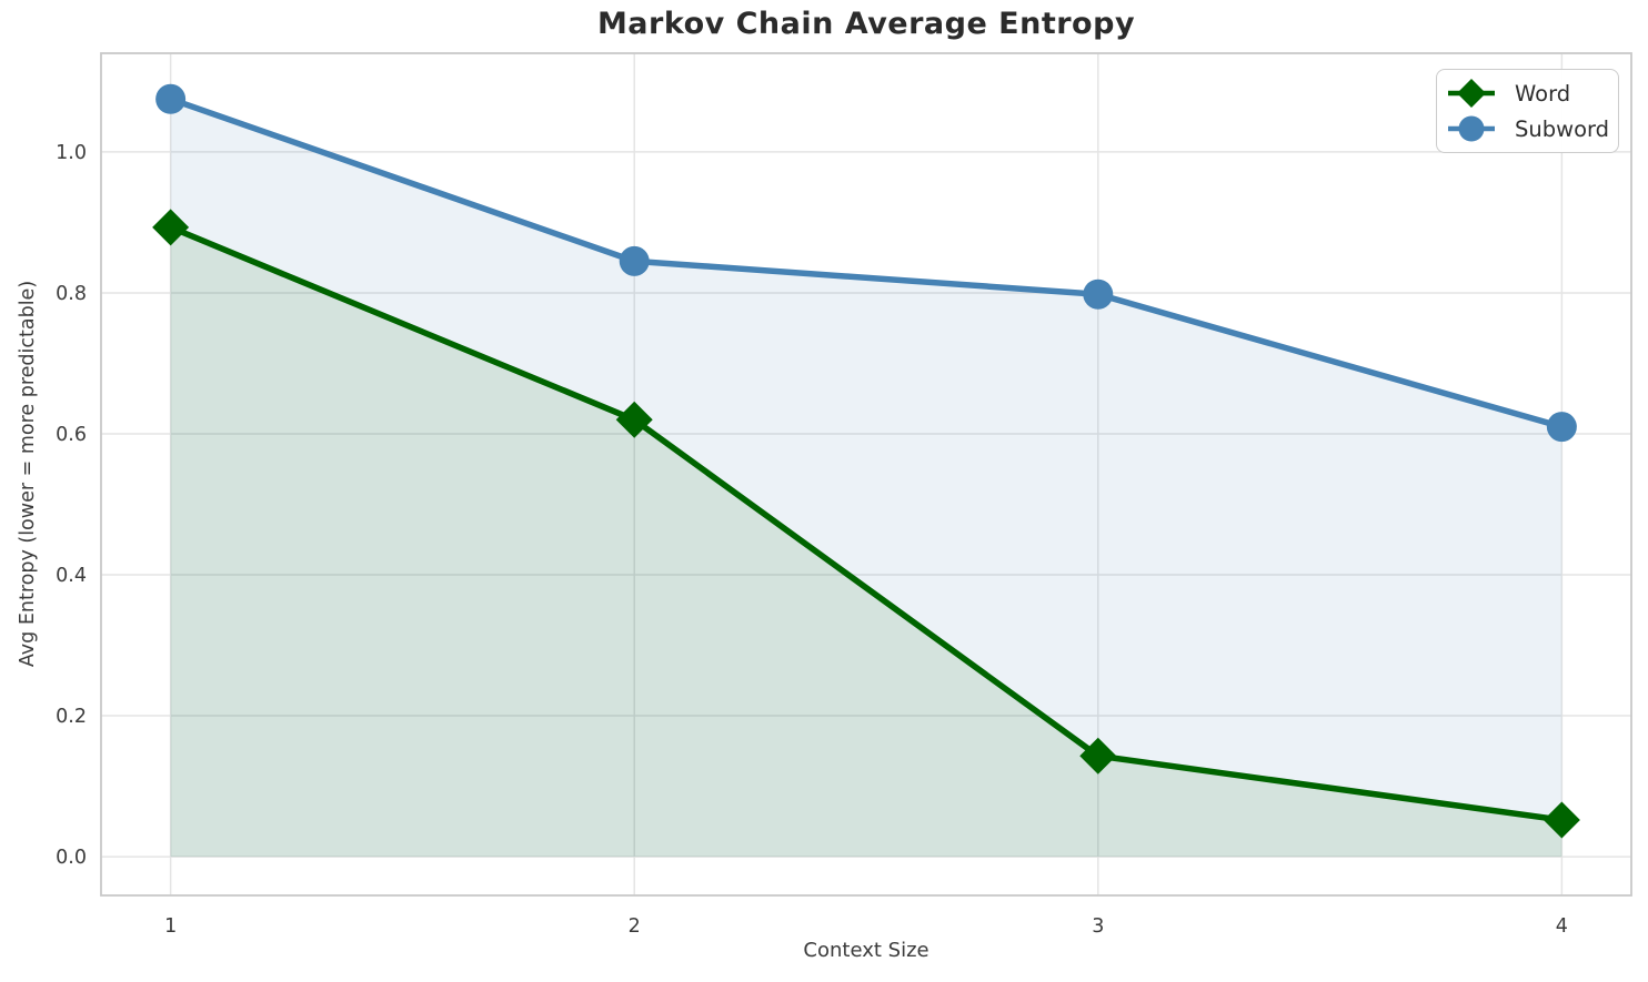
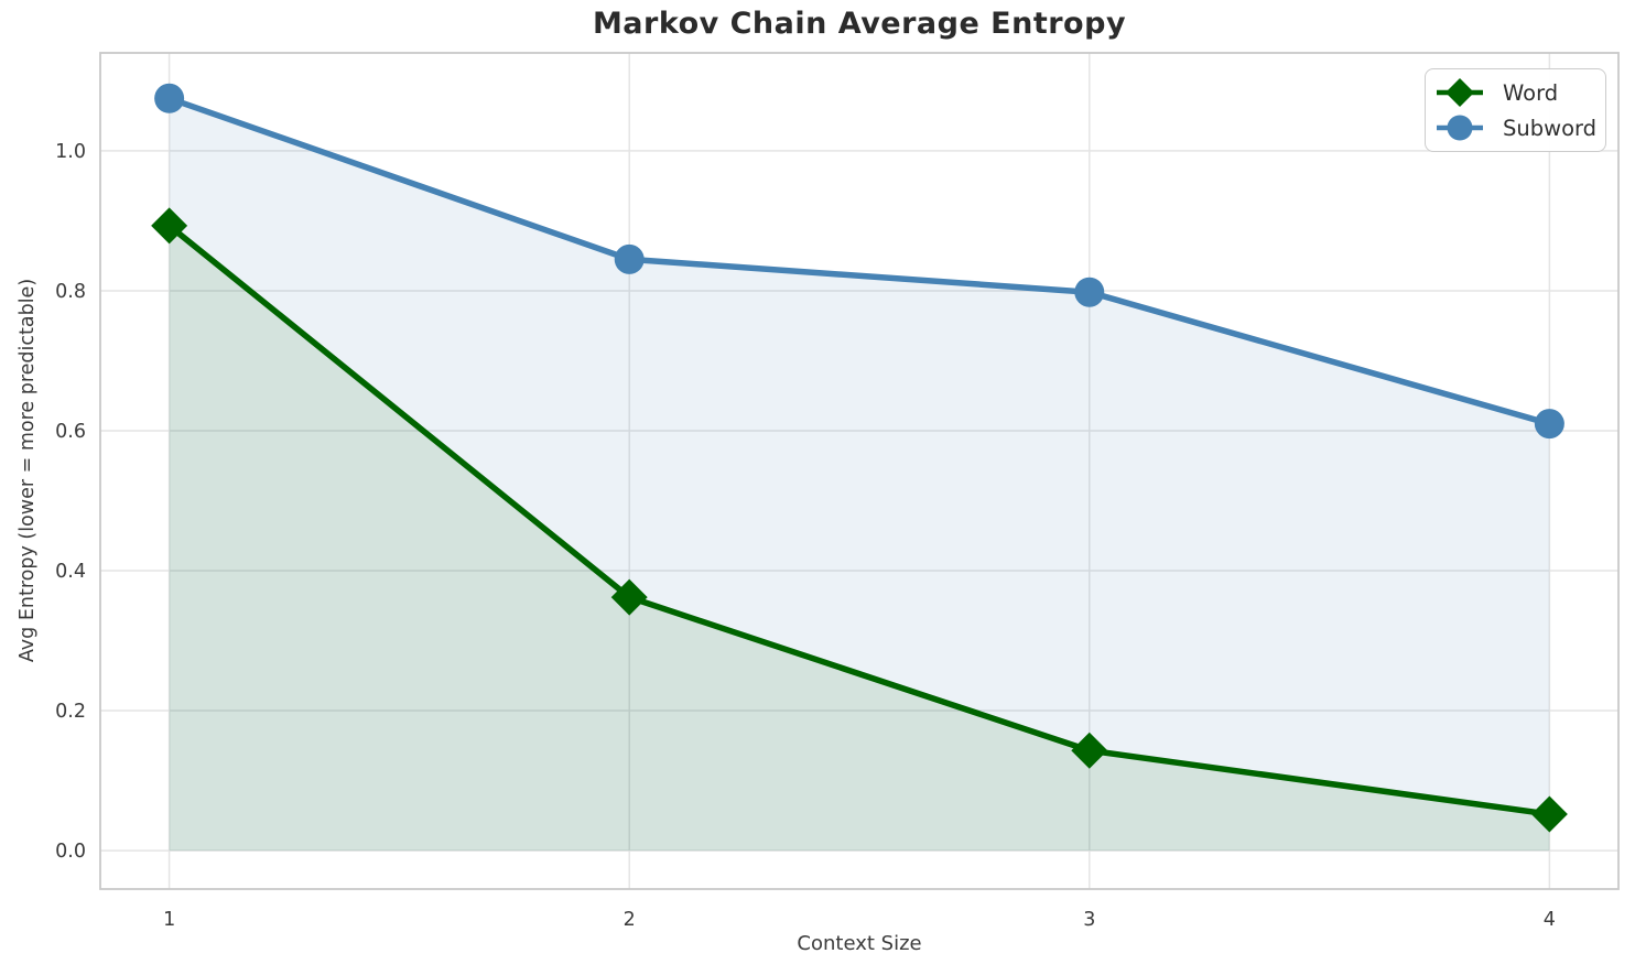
Word/2: 0.62 -> 0.36
